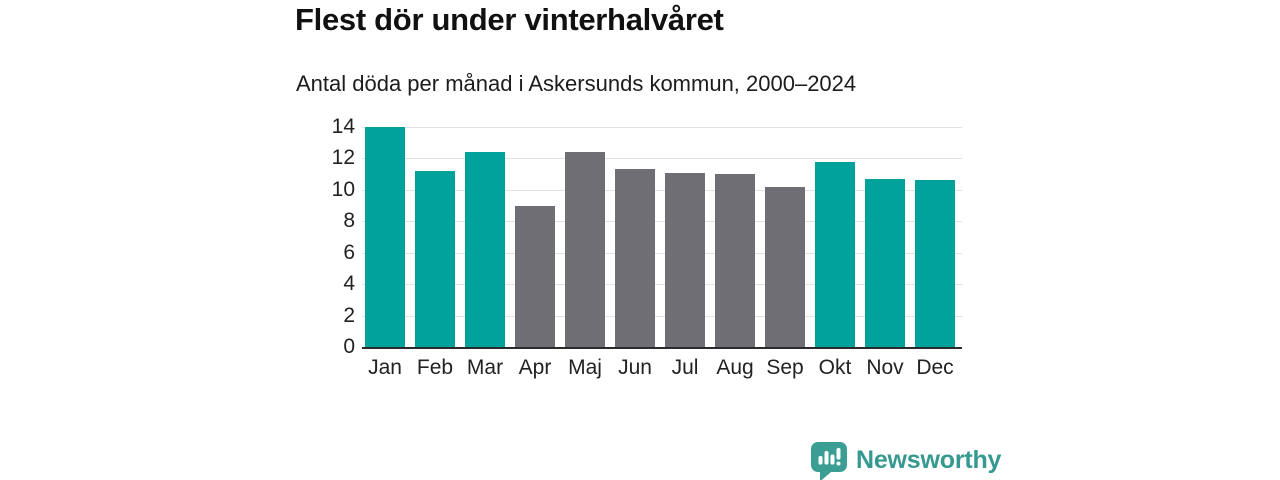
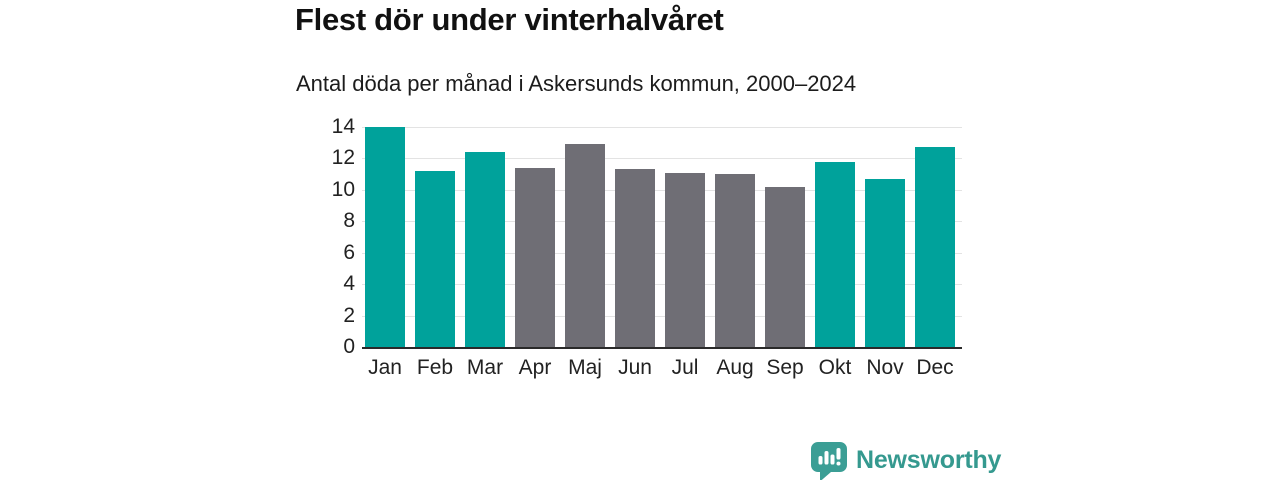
Apr: 9.0 -> 11.4
Maj: 12.4 -> 12.9
Dec: 10.6 -> 12.7
